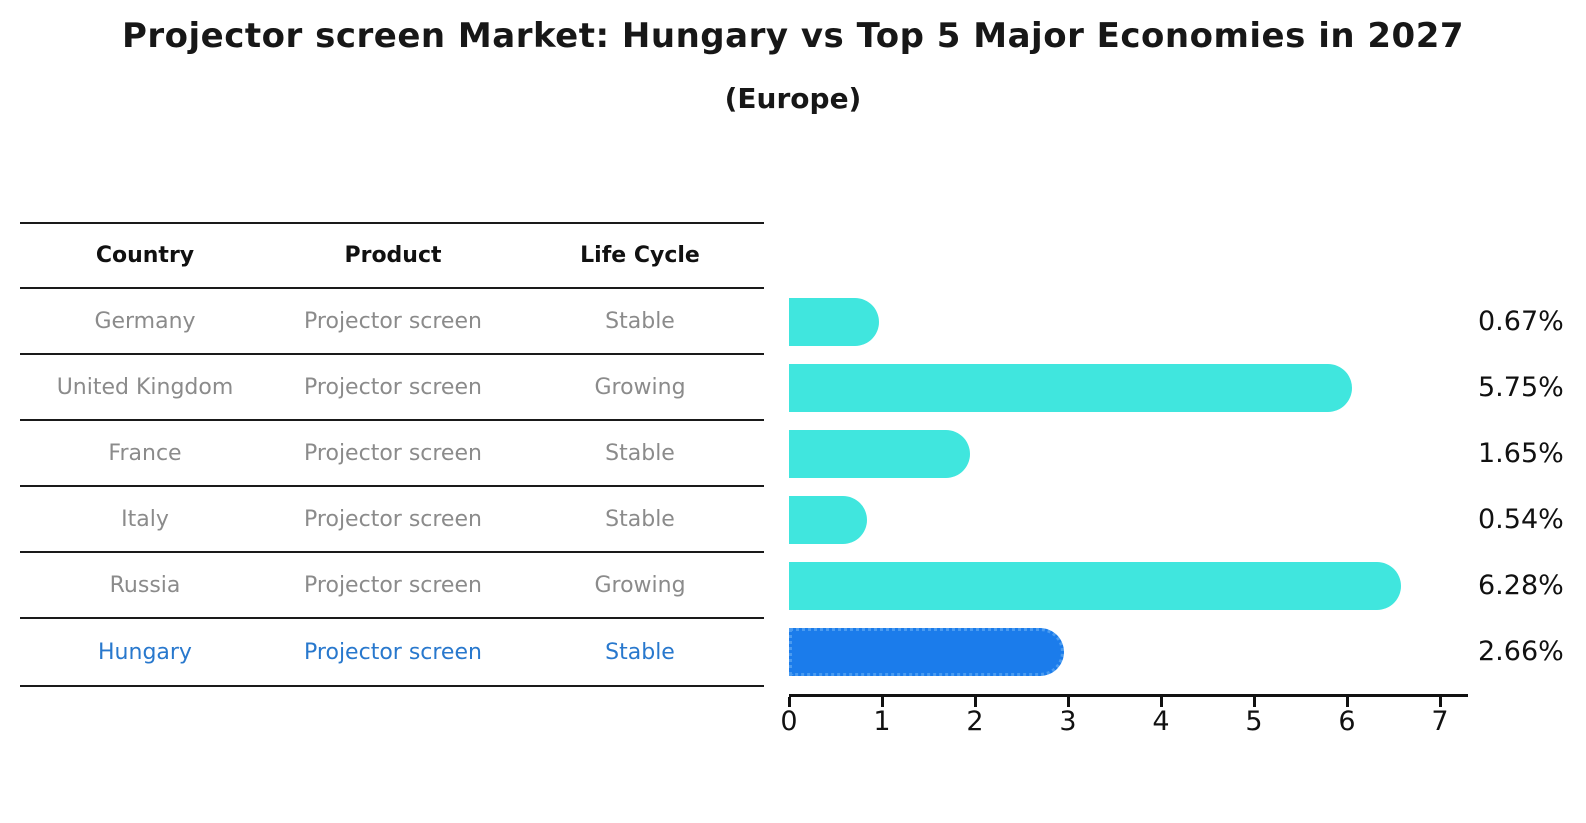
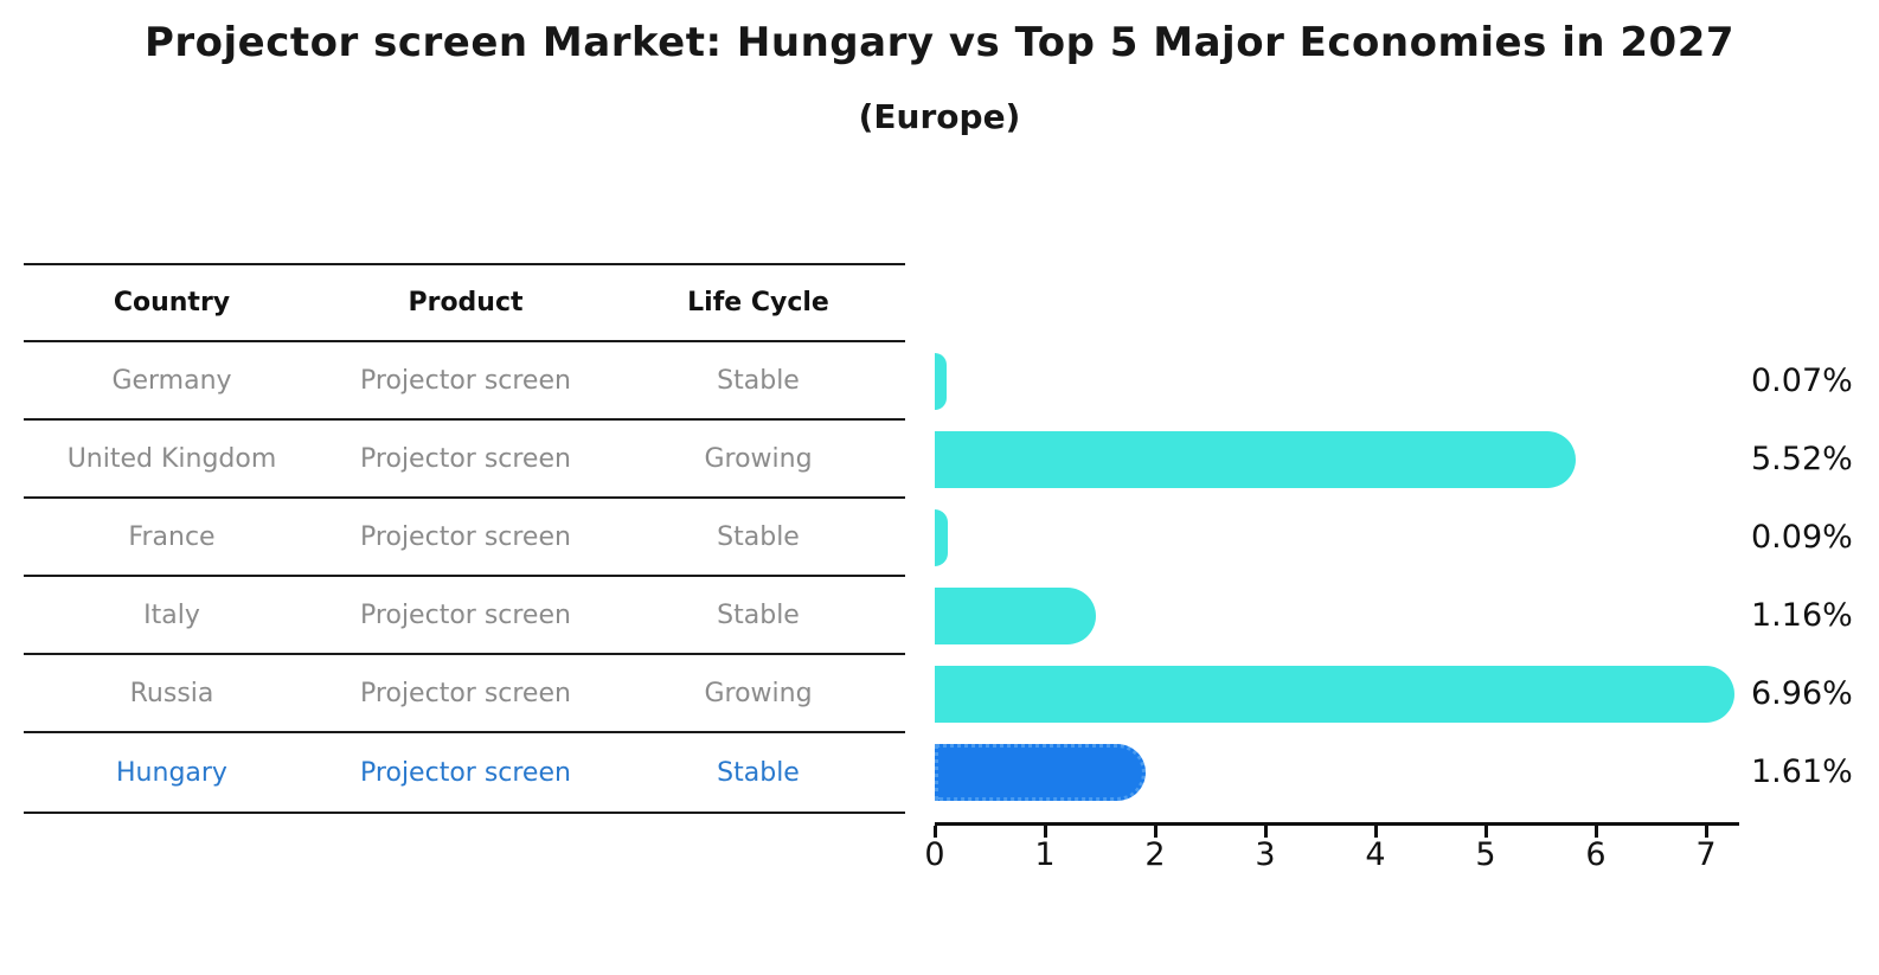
Germany: 0.67% -> 0.07%
United Kingdom: 5.75% -> 5.52%
France: 1.65% -> 0.09%
Italy: 0.54% -> 1.16%
Russia: 6.28% -> 6.96%
Hungary: 2.66% -> 1.61%
